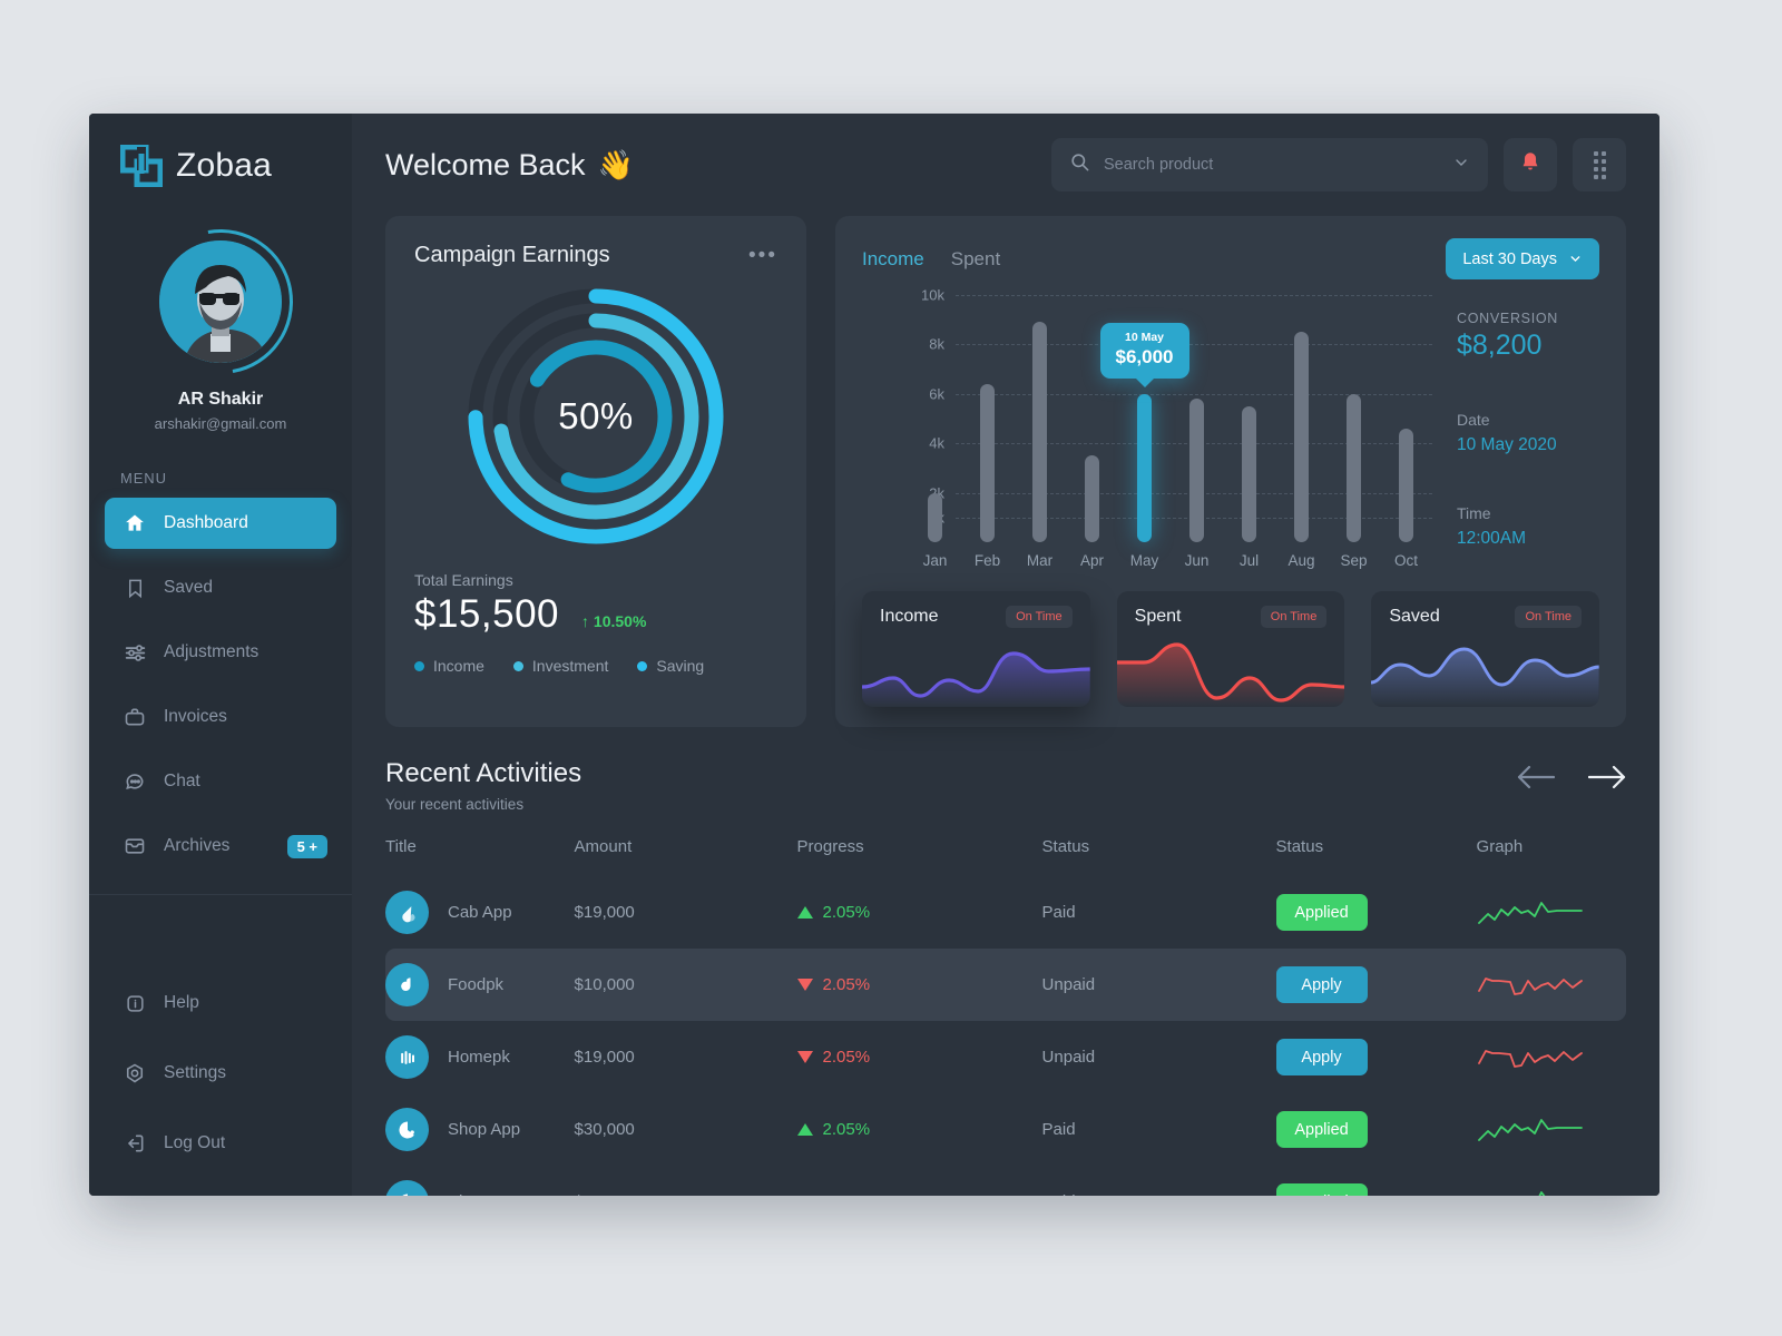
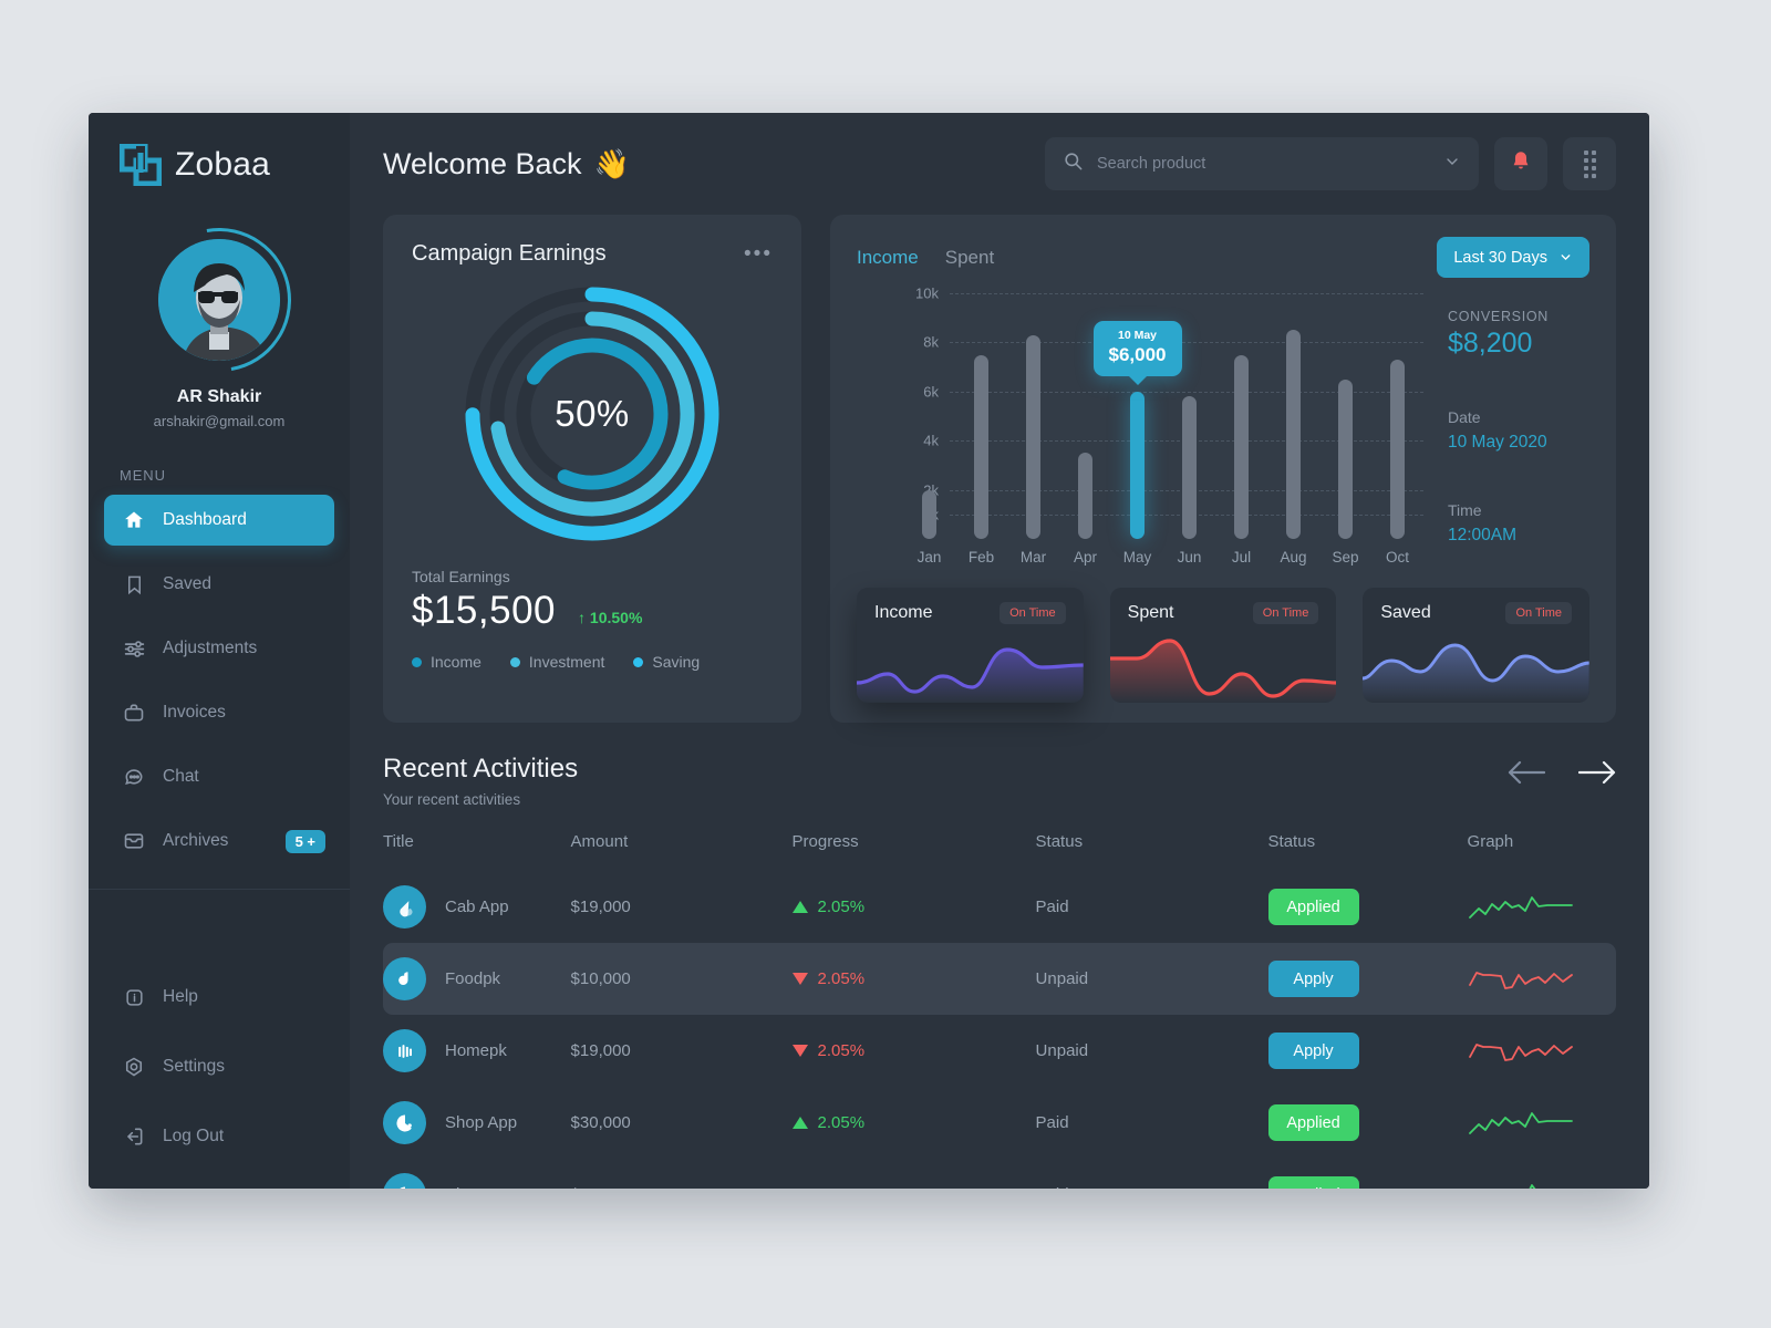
Feb: 6.4k -> 7.5k
Mar: 8.9k -> 8.3k
Jul: 5.5k -> 7.5k
Sep: 6.0k -> 6.5k
Oct: 4.6k -> 7.3k
